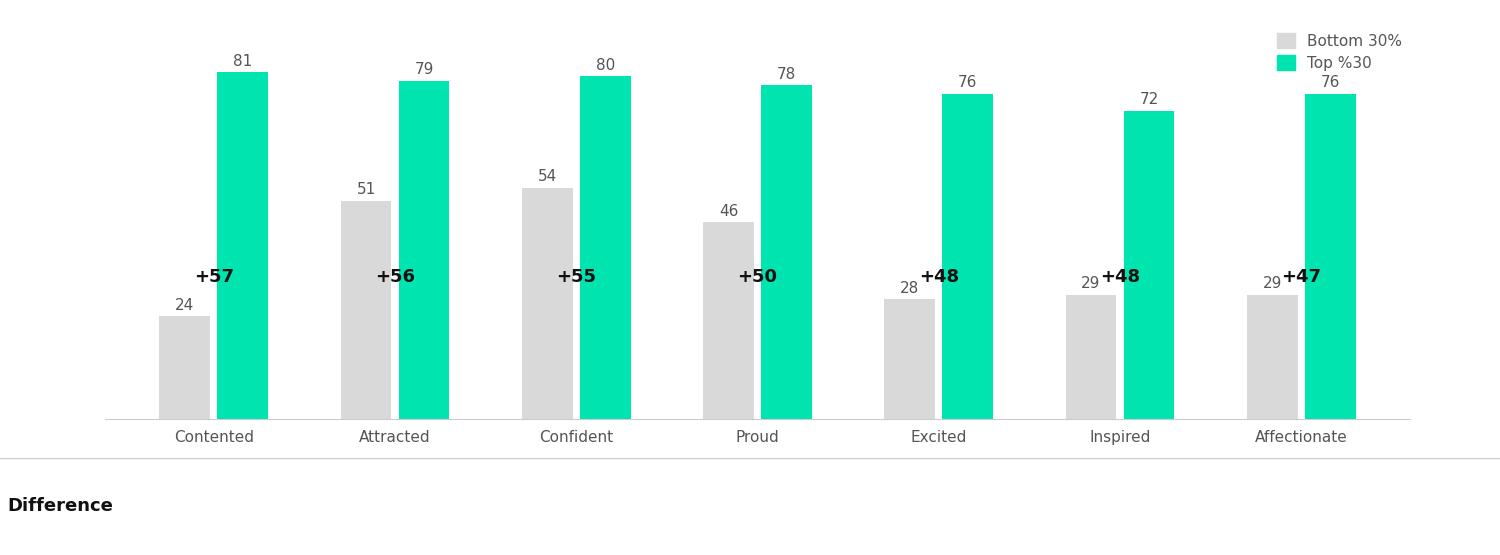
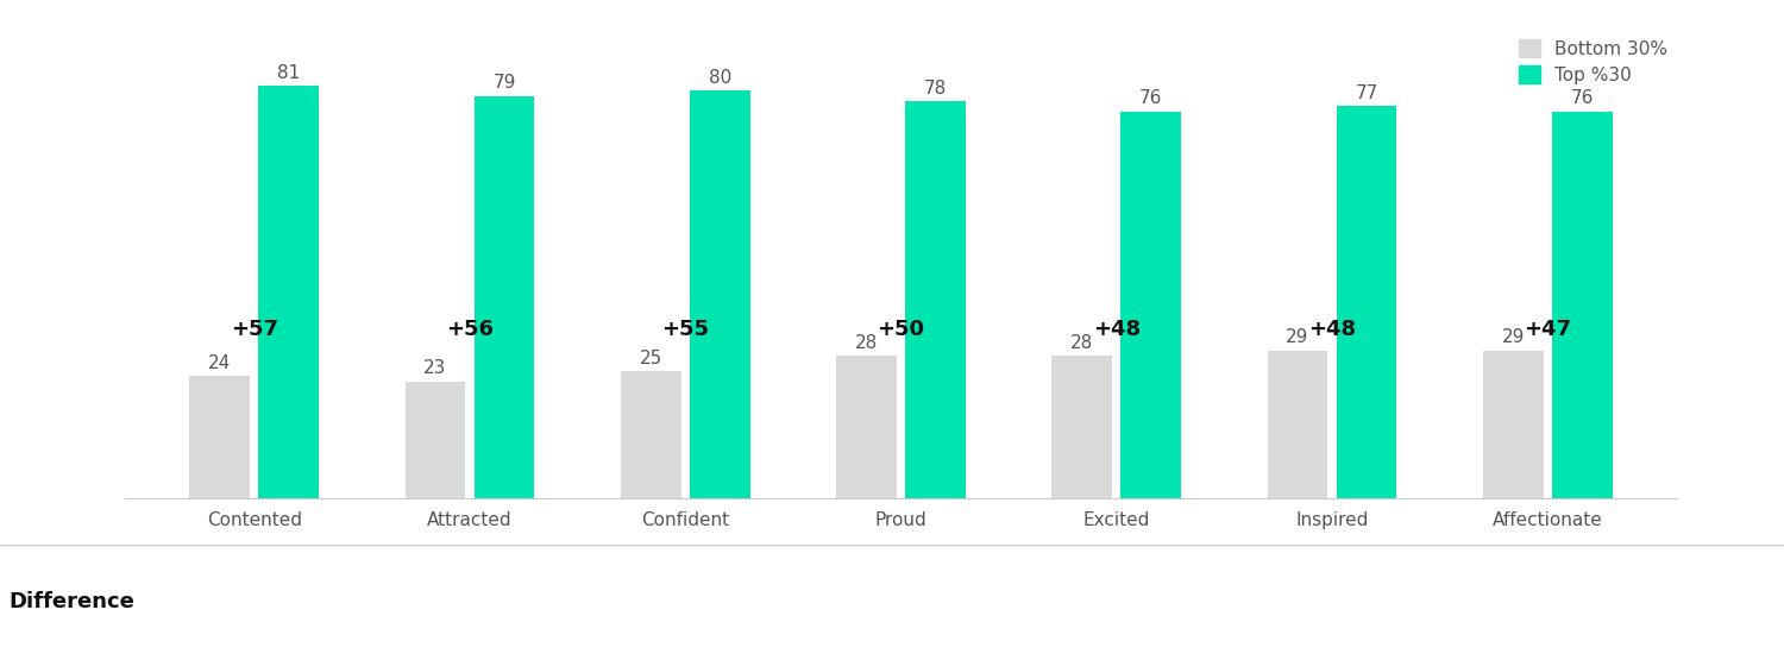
Bottom 30%/Attracted: 51 -> 23
Bottom 30%/Confident: 54 -> 25
Bottom 30%/Proud: 46 -> 28
Top %30/Inspired: 72 -> 77
